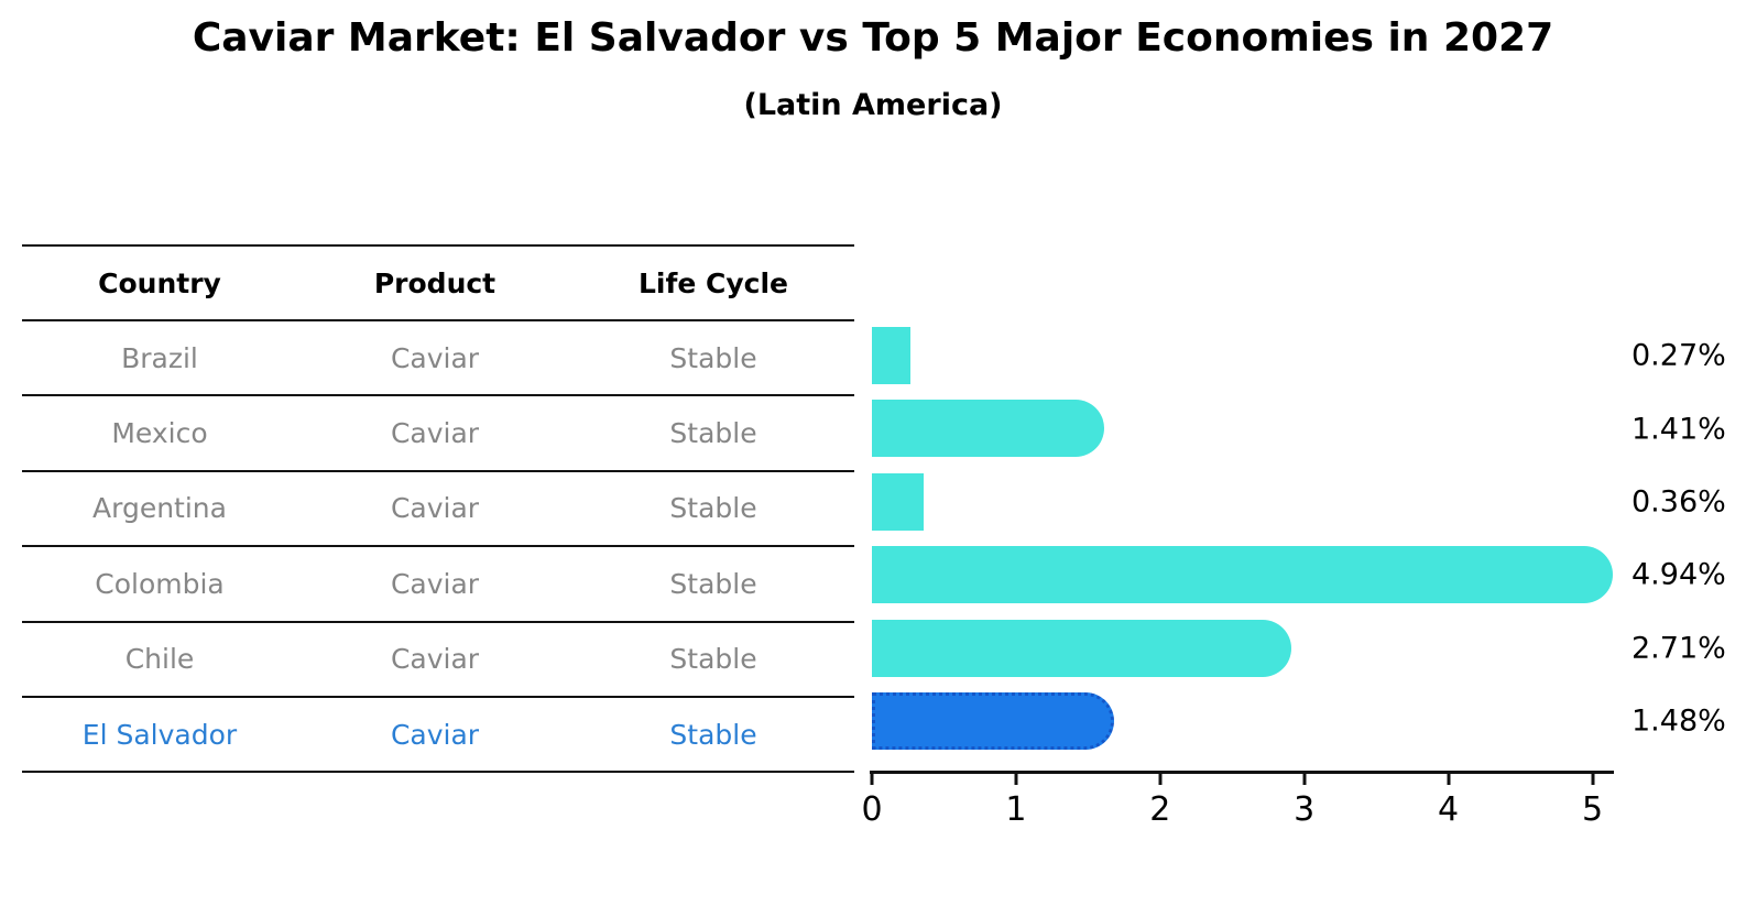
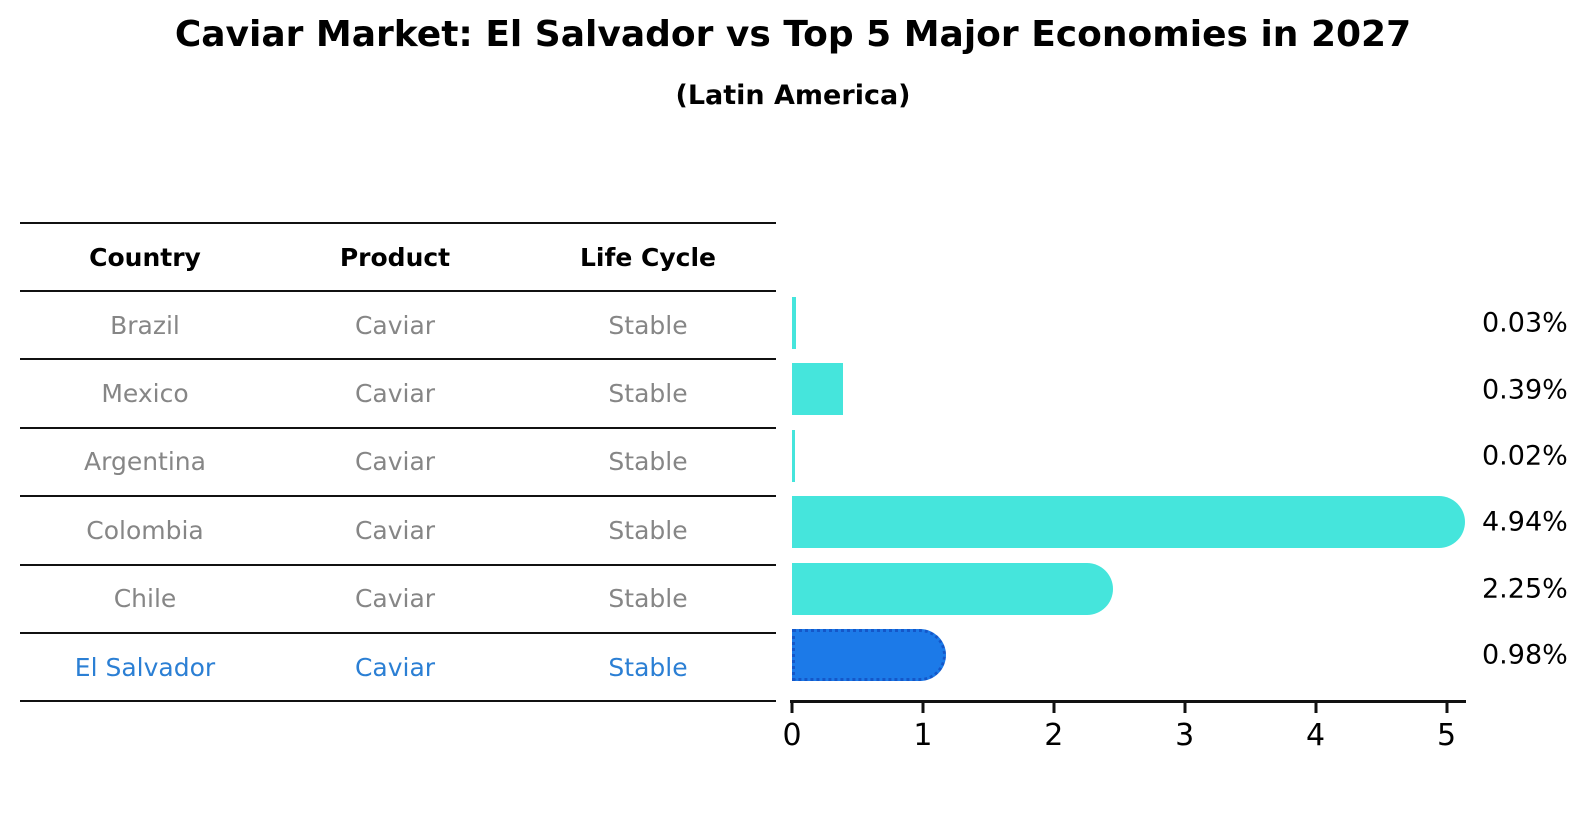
Brazil: 0.27% -> 0.03%
Mexico: 1.41% -> 0.39%
Argentina: 0.36% -> 0.02%
Chile: 2.71% -> 2.25%
El Salvador: 1.48% -> 0.98%
